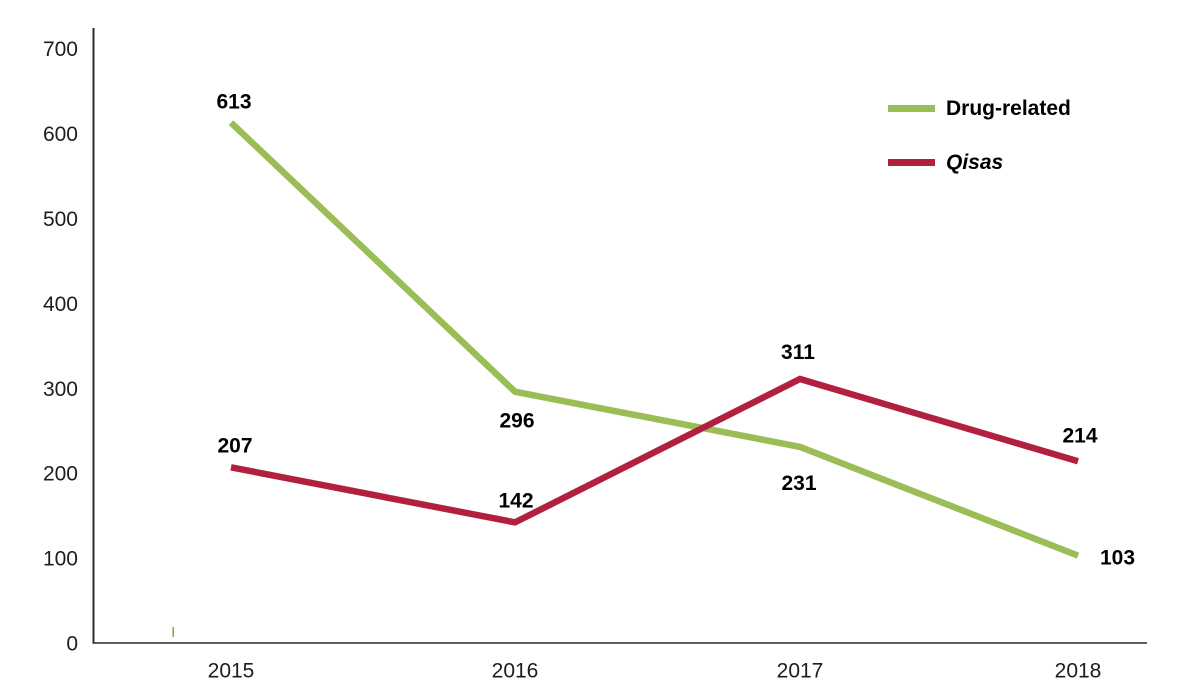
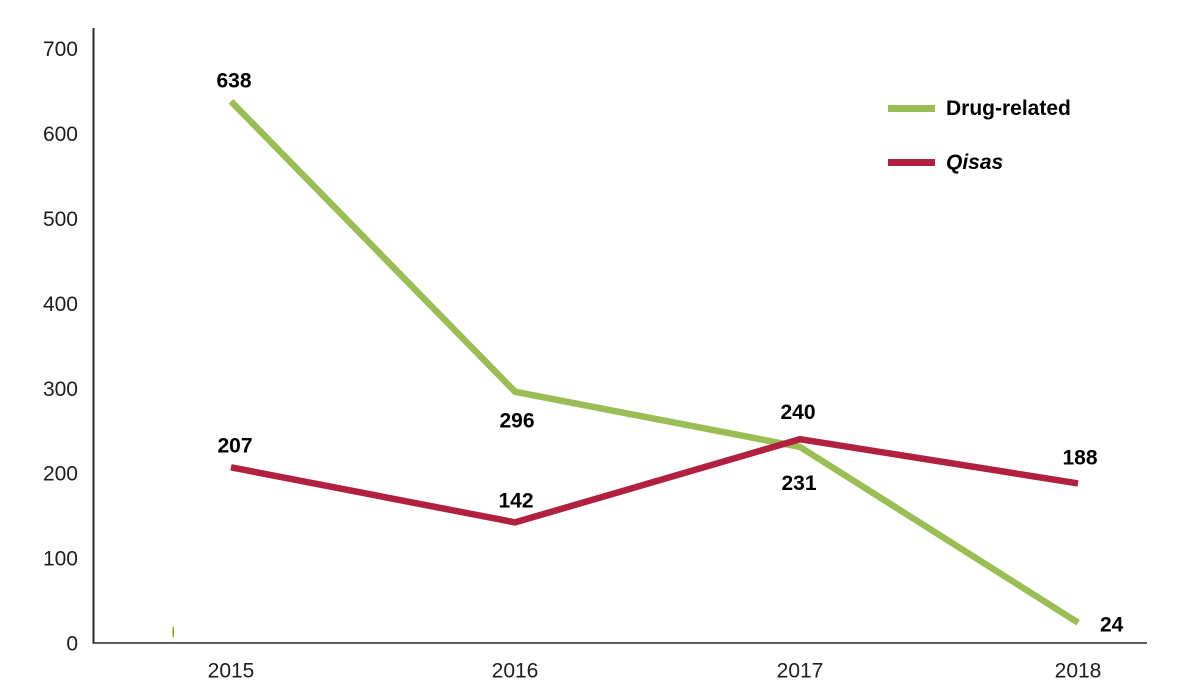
Drug-related/2015: 613 -> 638
Qisas/2017: 311 -> 240
Drug-related/2018: 103 -> 24
Qisas/2018: 214 -> 188
